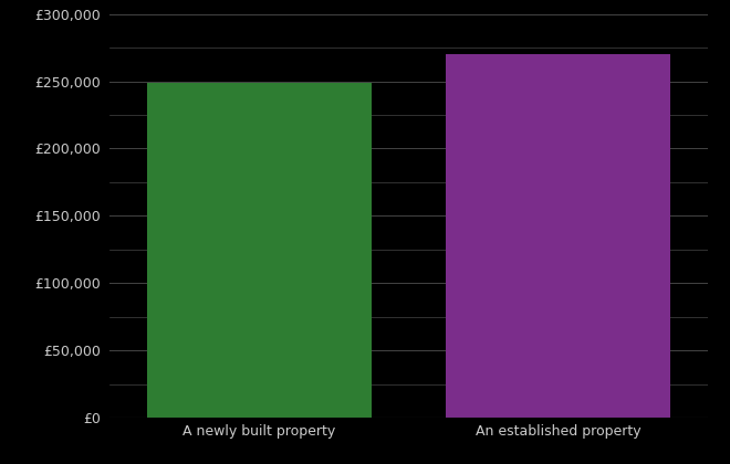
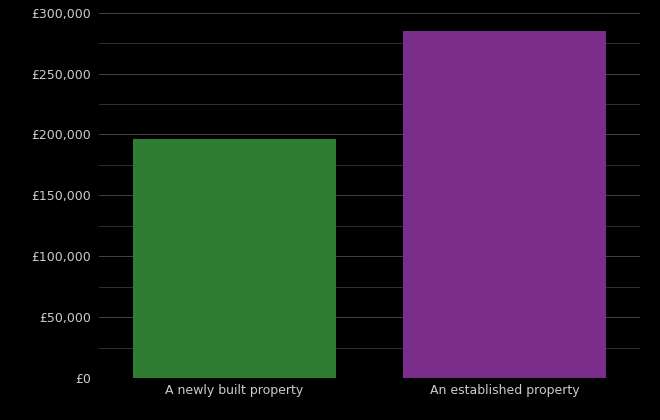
A newly built property: £249,000 -> £196,000
An established property: £270,000 -> £285,000
